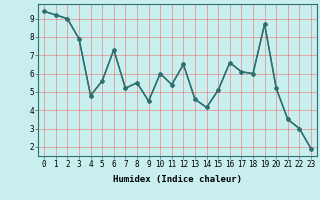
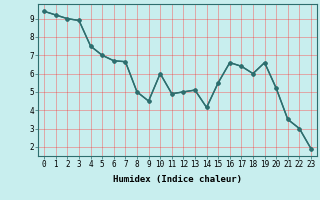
3: 7.9 -> 8.9
4: 4.8 -> 7.5
5: 5.6 -> 7.0
6: 7.3 -> 6.7
7: 5.2 -> 6.7
8: 5.5 -> 5.0
11: 5.4 -> 4.9
12: 6.5 -> 5.0
13: 4.6 -> 5.1
15: 5.1 -> 5.5
17: 6.1 -> 6.4
19: 8.7 -> 6.6
